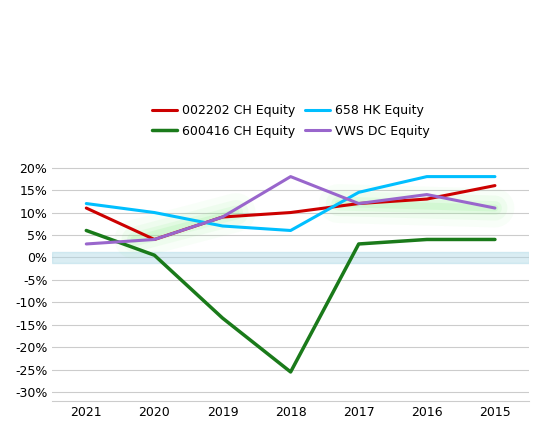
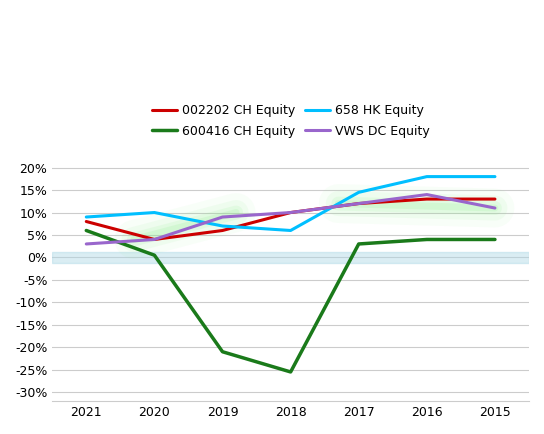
002202 CH Equity/2021: 11% -> 8%
658 HK Equity/2021: 12.0% -> 9.0%
002202 CH Equity/2019: 9% -> 6%
600416 CH Equity/2019: -13.5% -> -21.0%
VWS DC Equity/2018: 18% -> 10%
002202 CH Equity/2015: 16% -> 13%
